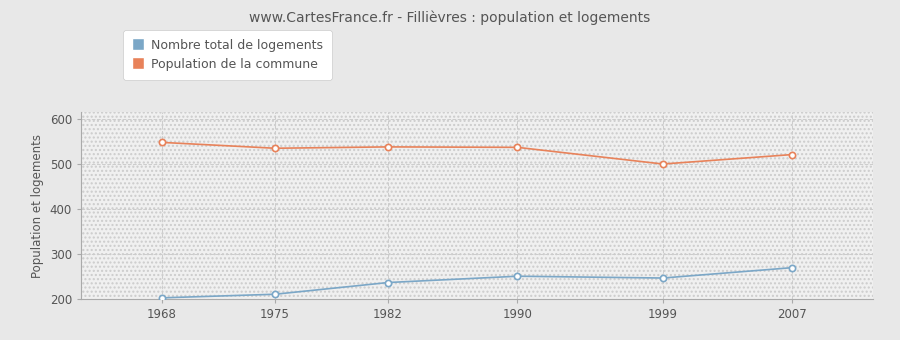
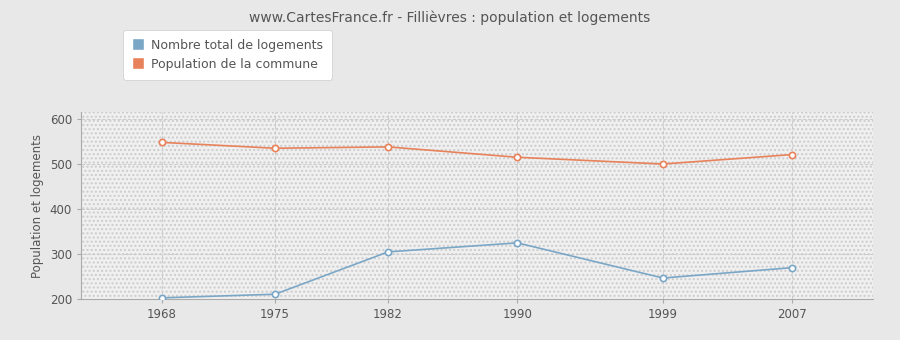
Nombre total de logements/1982: 237 -> 305
Nombre total de logements/1990: 251 -> 325
Population de la commune/1990: 537 -> 515
